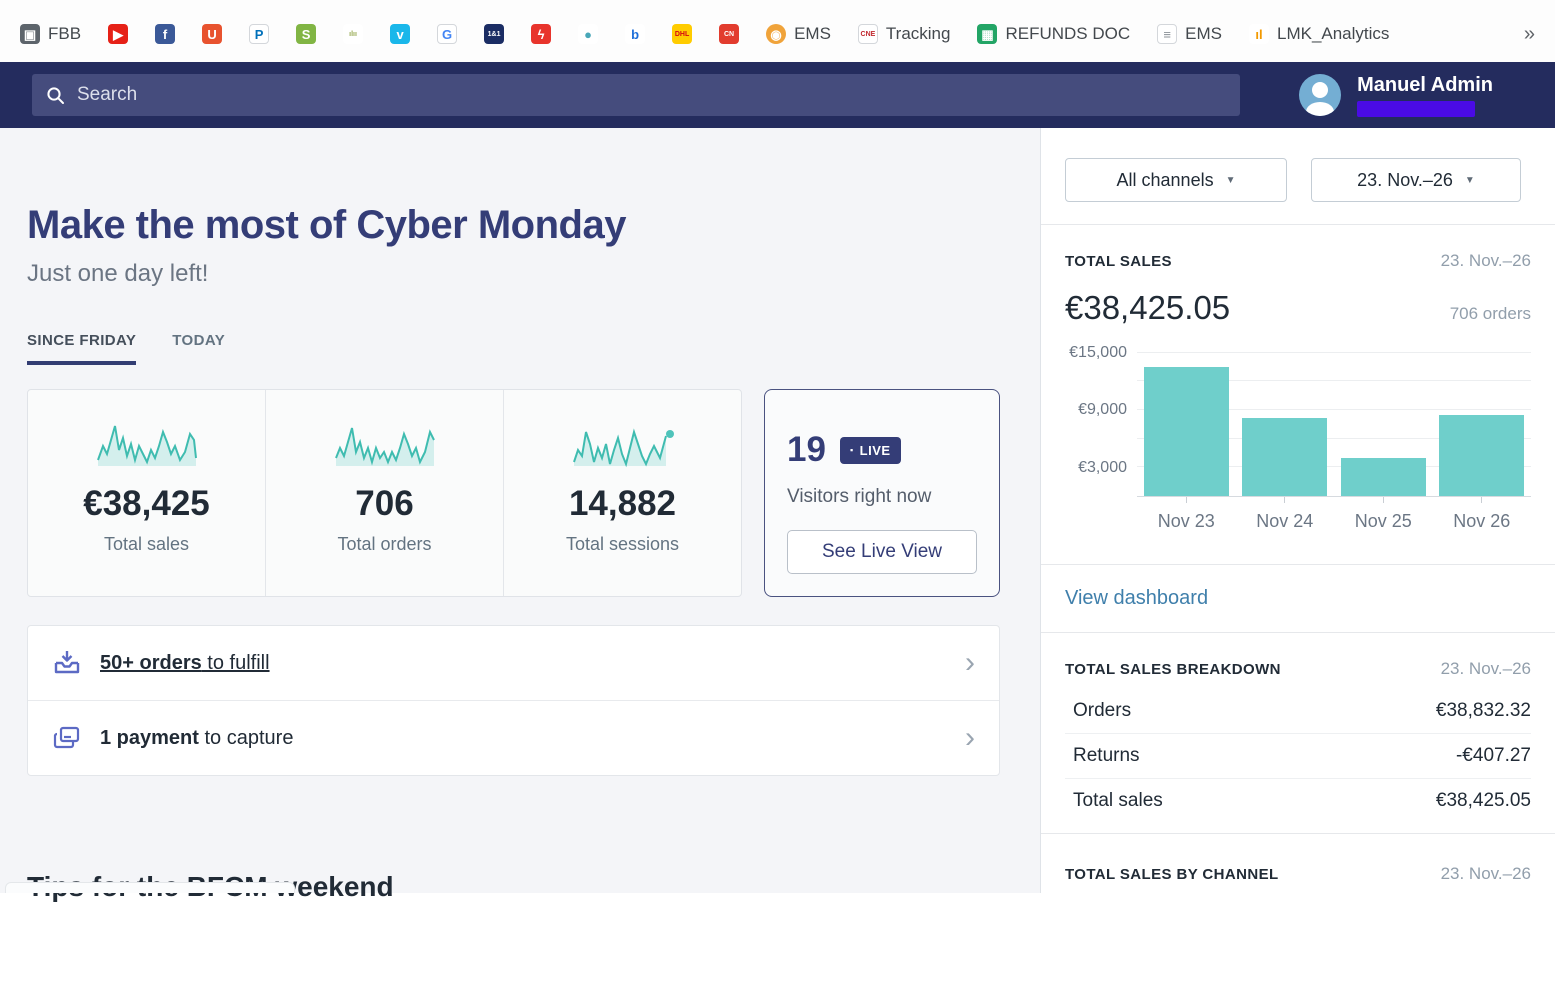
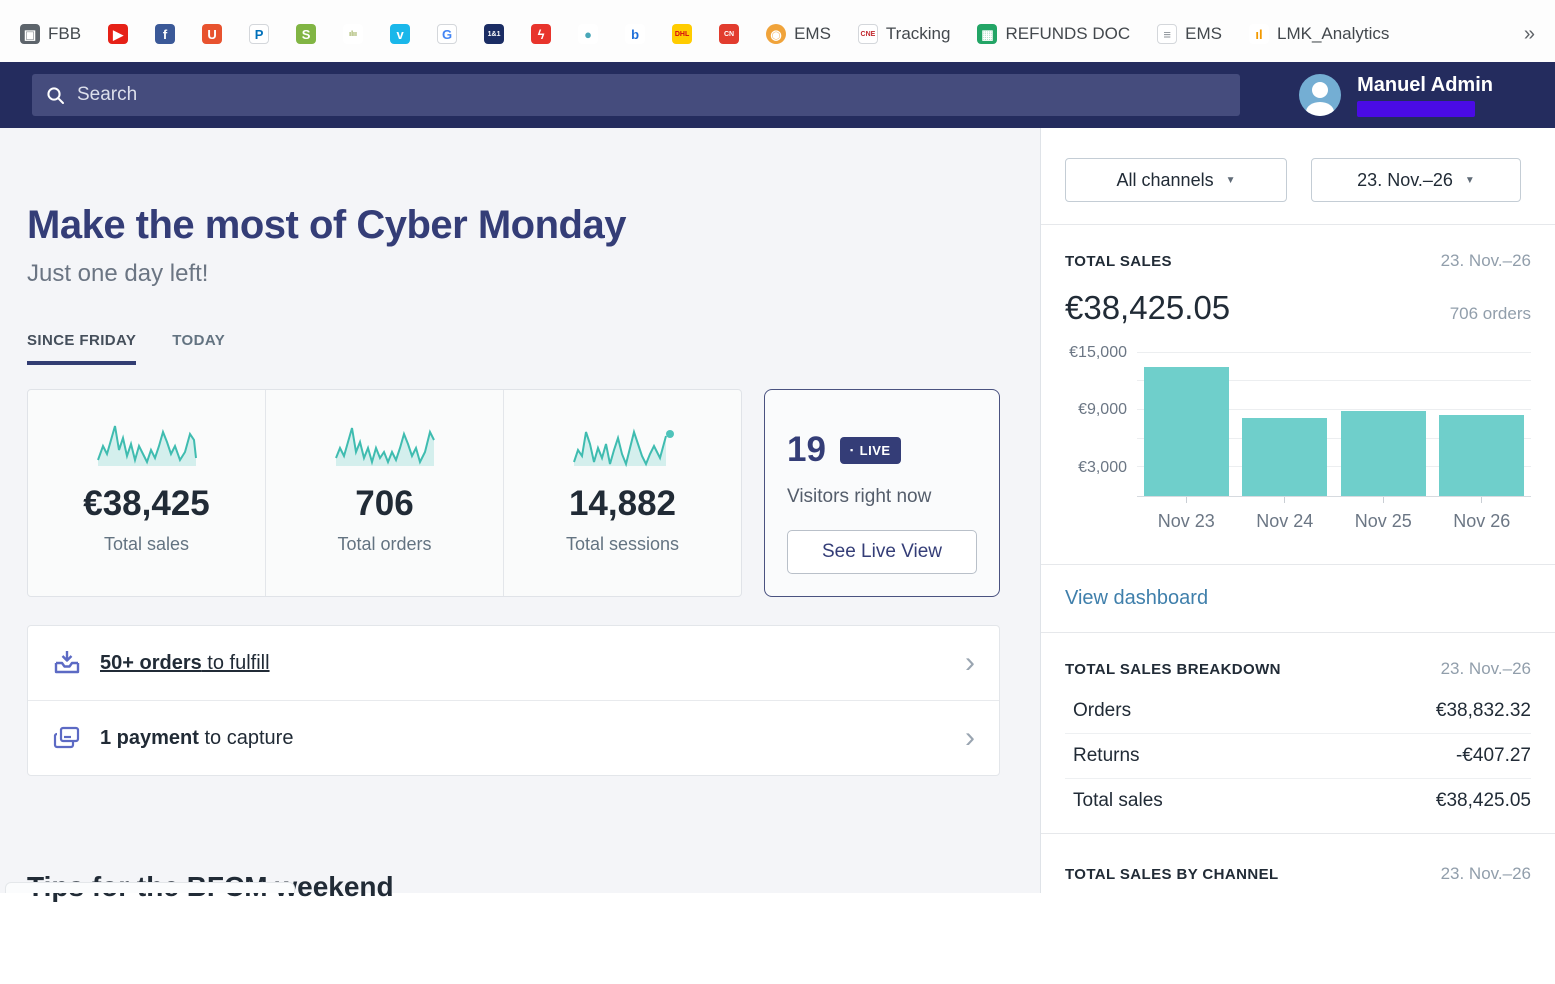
Nov 25: €4000 -> €9000
